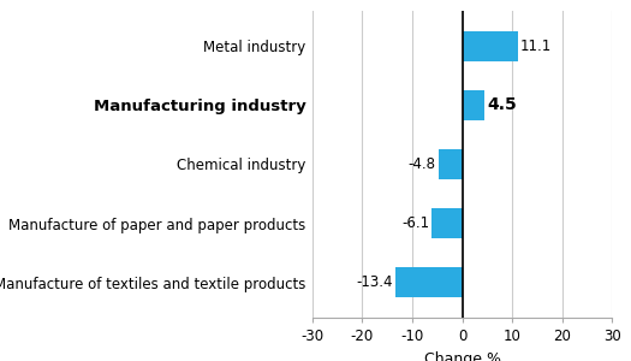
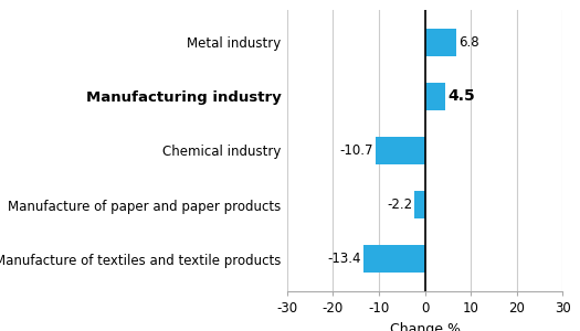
Metal industry: 11.1 -> 6.8
Chemical industry: -4.8 -> -10.7
Manufacture of paper and paper products: -6.1 -> -2.2
